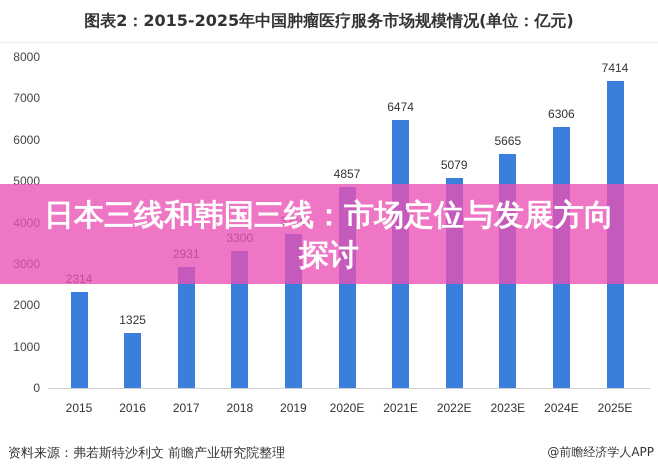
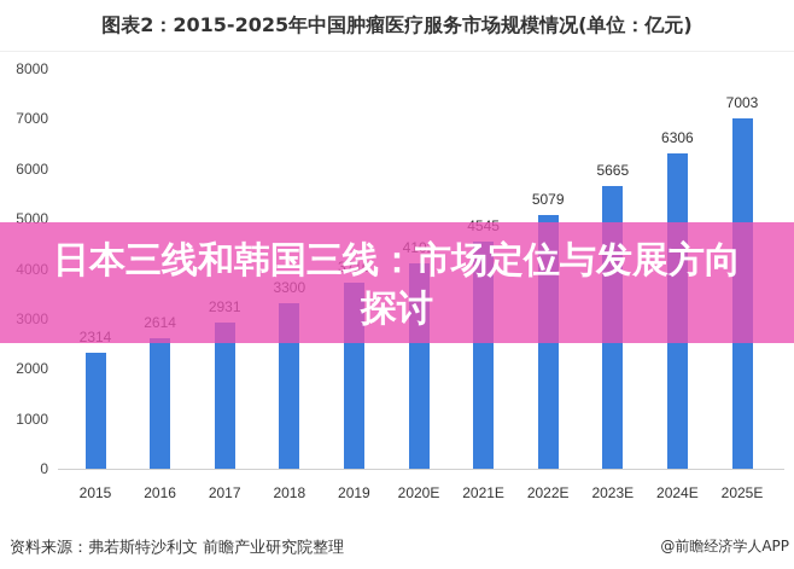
2016: 1325 -> 2614
2020E: 4857 -> 4102
2021E: 6474 -> 4545
2025E: 7414 -> 7003
